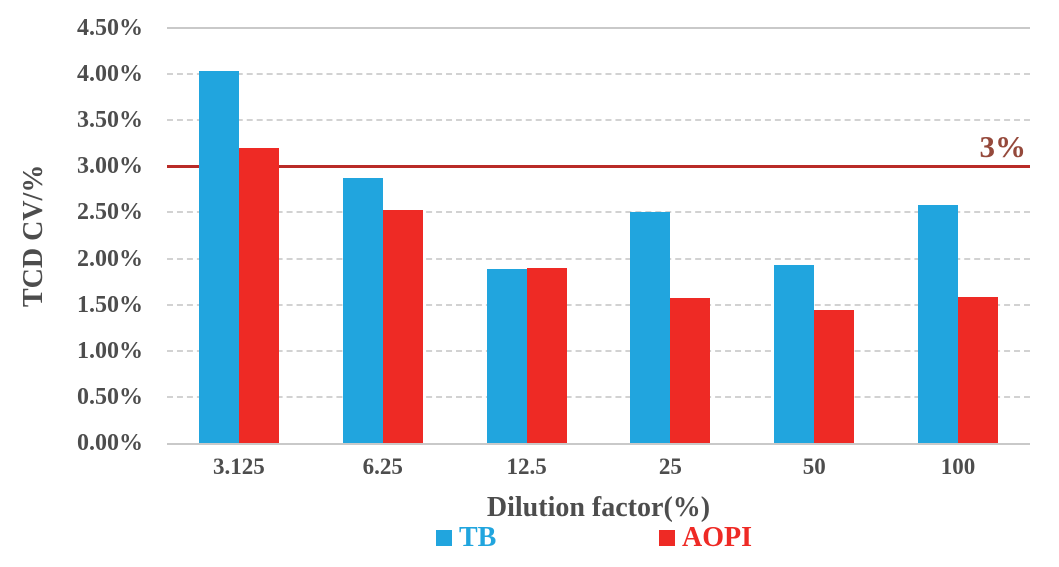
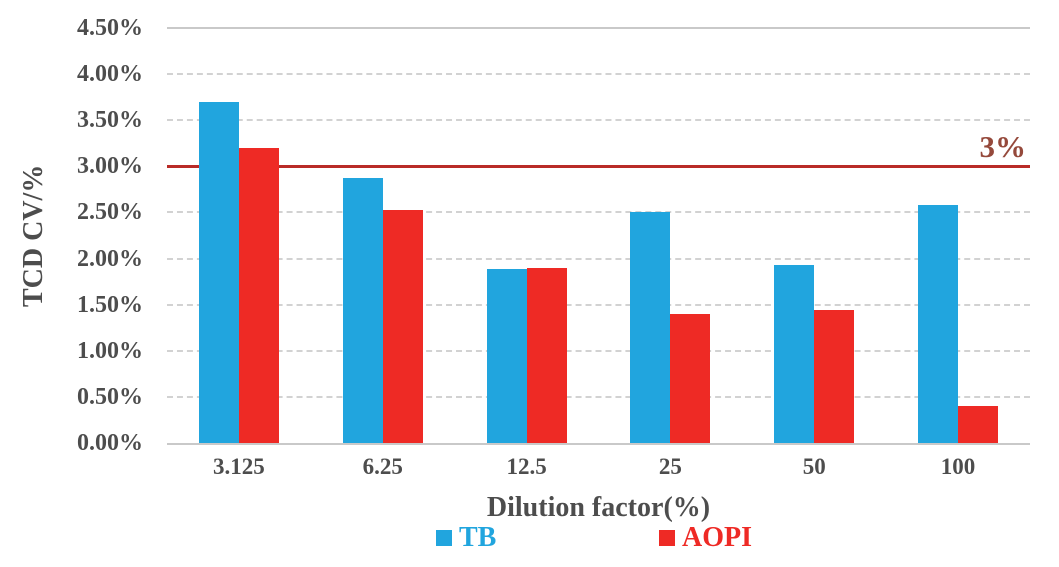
TB/3.125: 4.0% -> 3.7%
AOPI/25: 1.6% -> 1.4%
AOPI/100: 1.6% -> 0.4%
